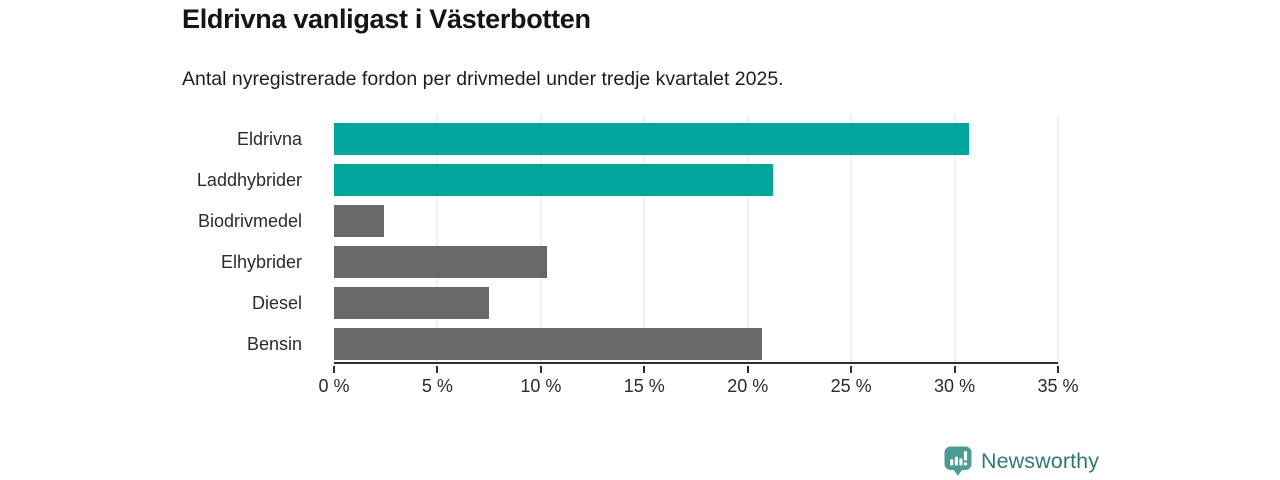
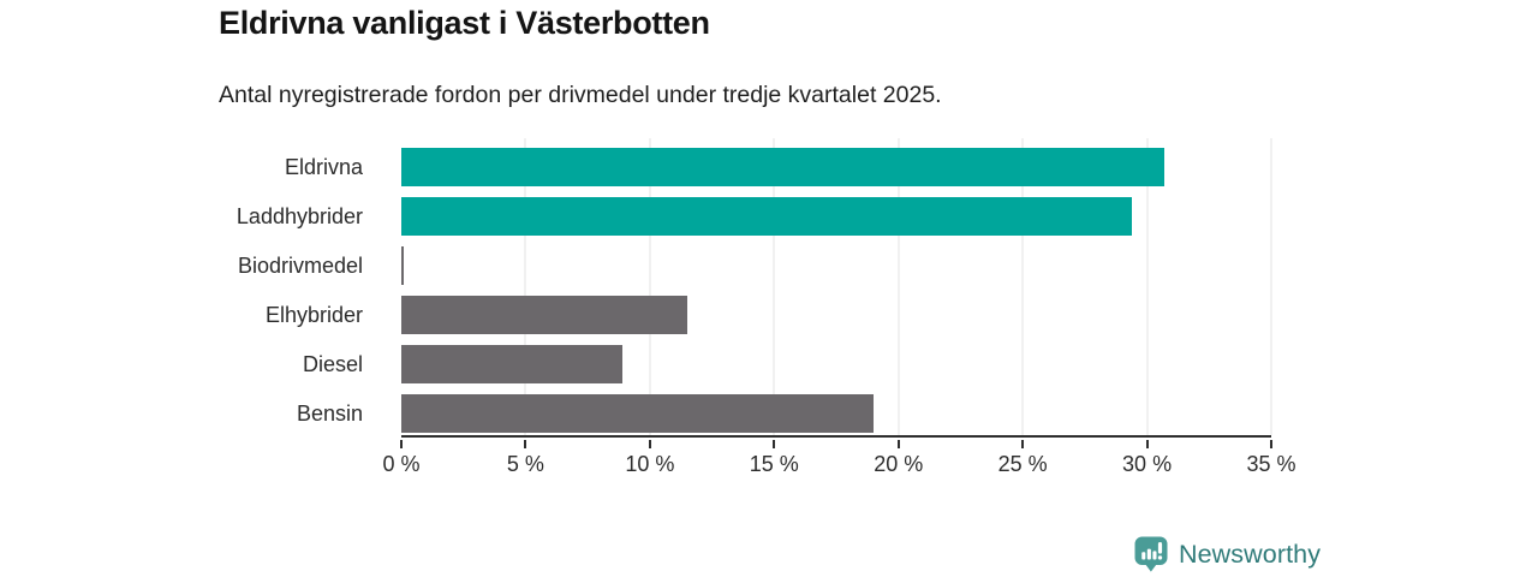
Laddhybrider: 21.2% -> 29.4%
Biodrivmedel: 2.4% -> 0.1%
Elhybrider: 10.3% -> 11.5%
Diesel: 7.5% -> 8.9%
Bensin: 20.7% -> 19.0%
